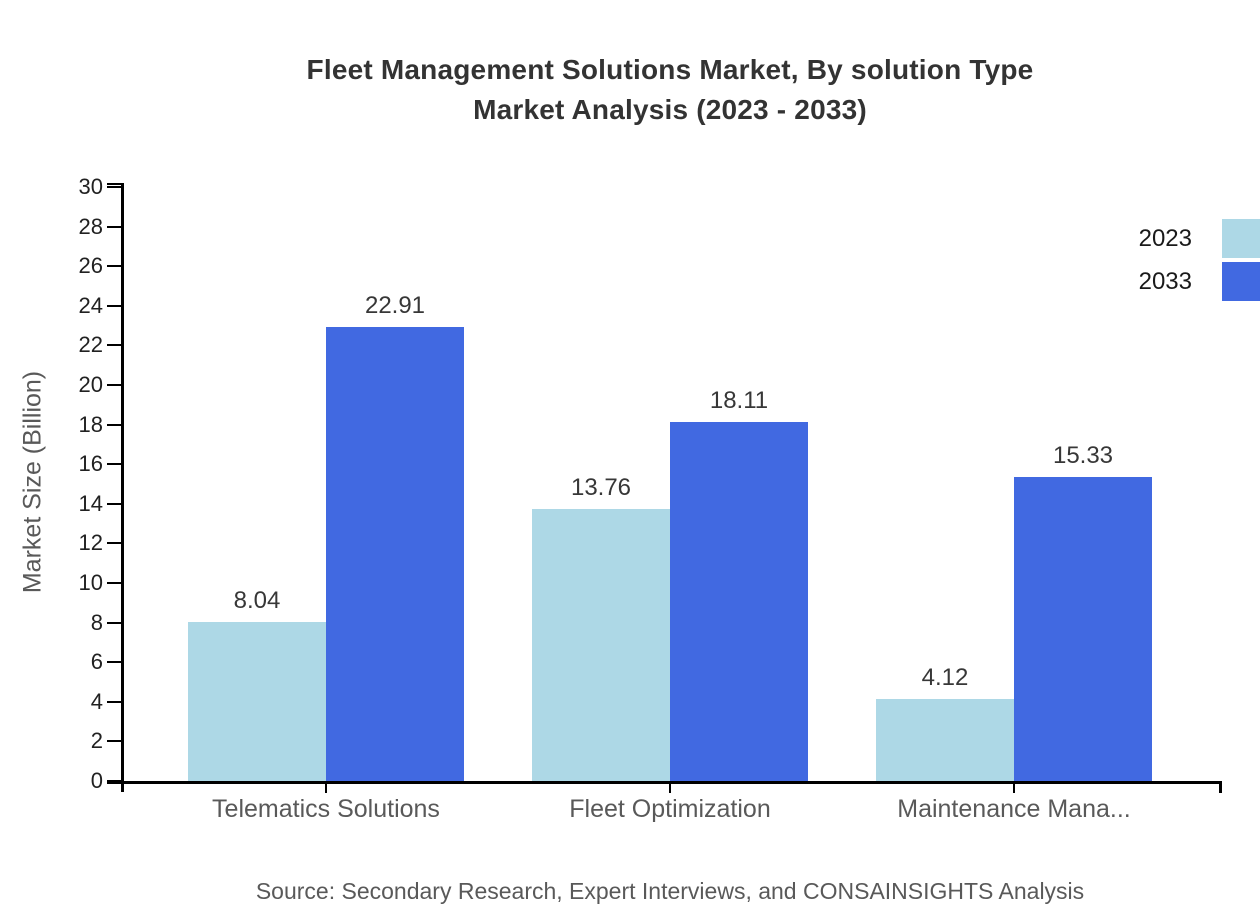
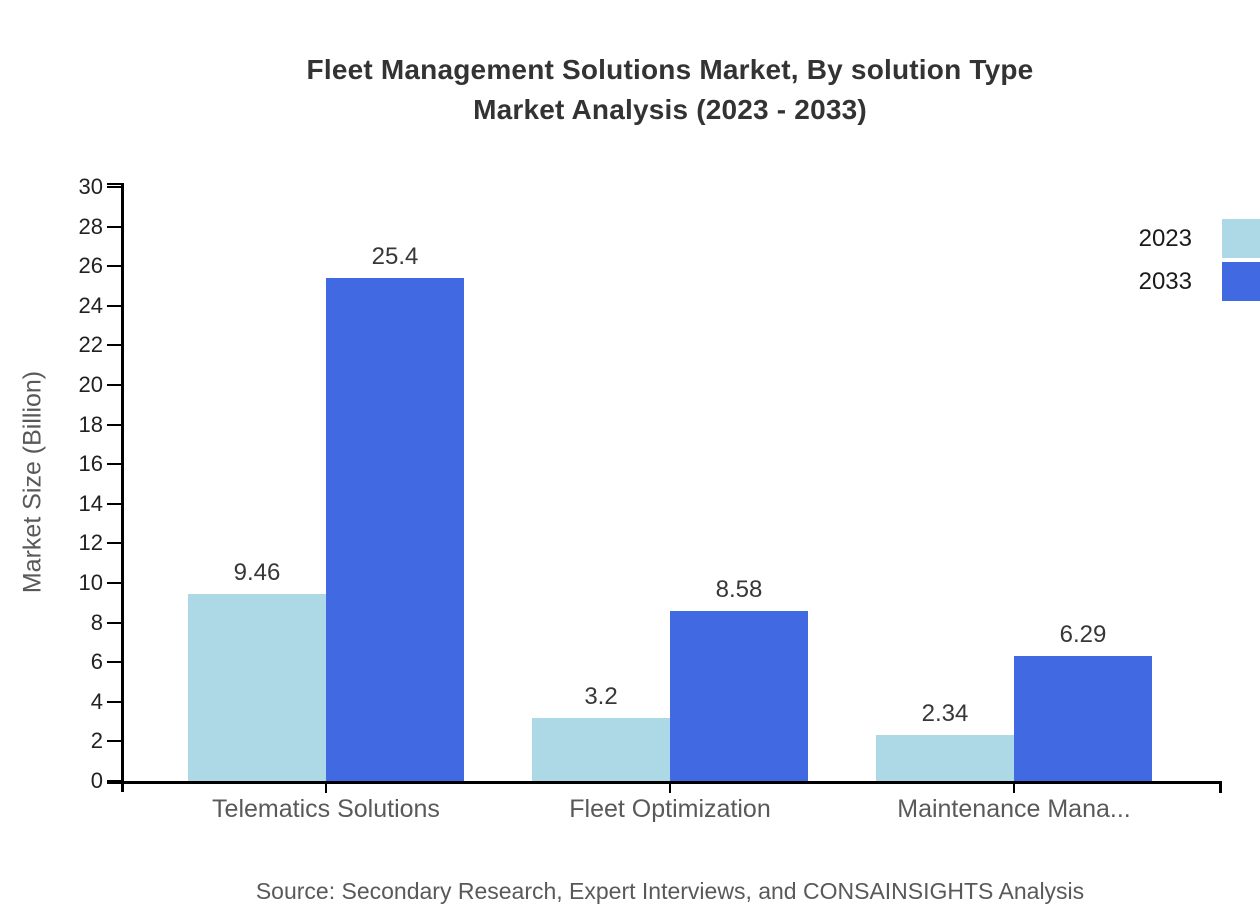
2023/Telematics Solutions: 8.04 -> 9.46
2033/Telematics Solutions: 22.91 -> 25.4
2023/Fleet Optimization: 13.76 -> 3.2
2033/Fleet Optimization: 18.11 -> 8.58
2023/Maintenance Mana...: 4.12 -> 2.34
2033/Maintenance Mana...: 15.33 -> 6.29
